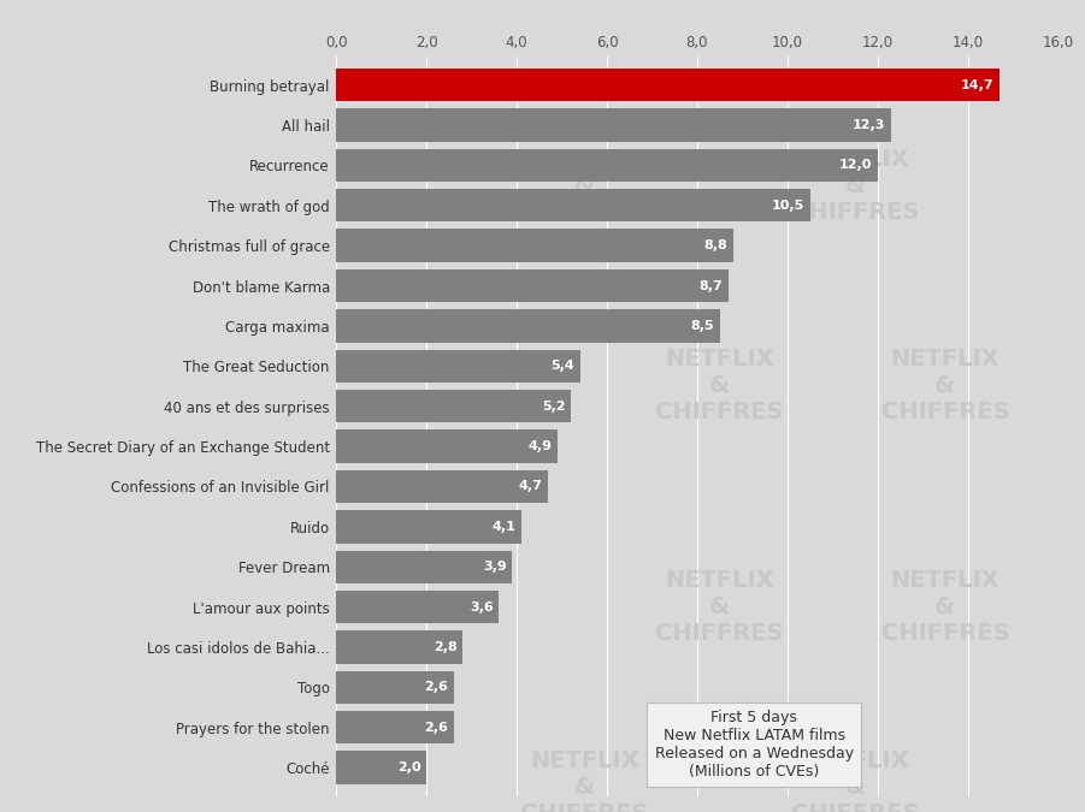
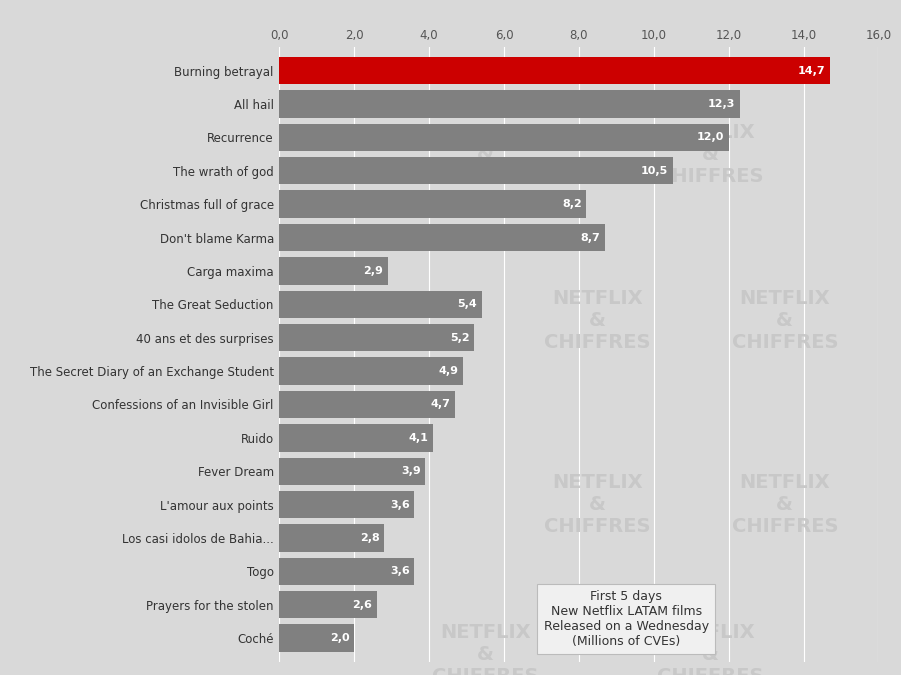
Christmas full of grace: 8,8 -> 8,2
Carga maxima: 8,5 -> 2,9
Togo: 2,6 -> 3,6
